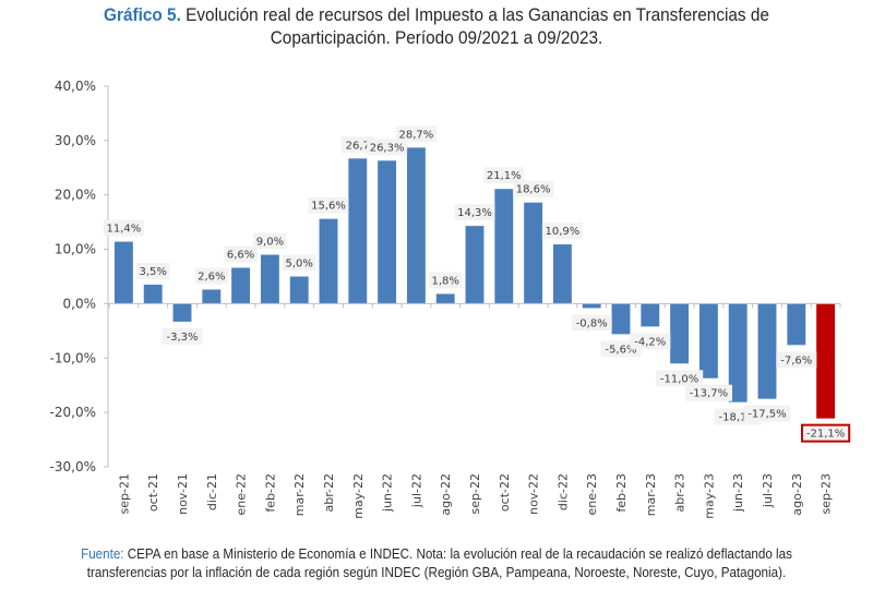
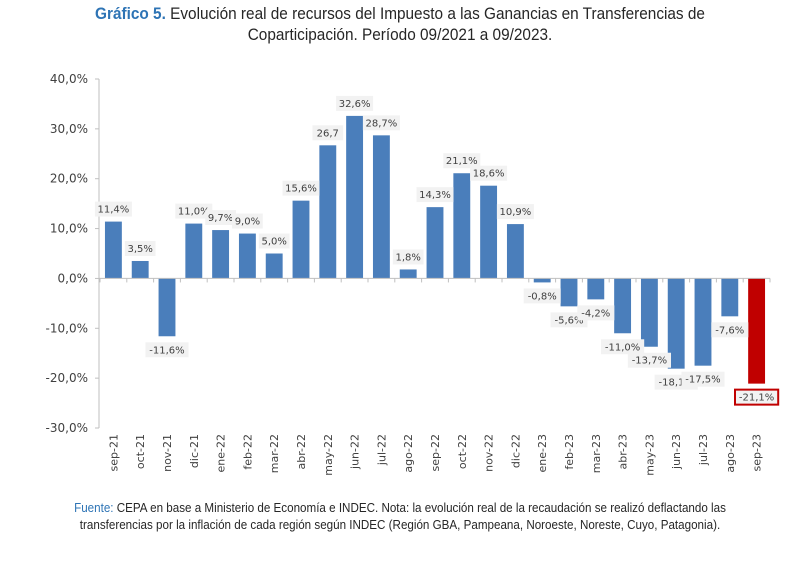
nov-21: -3,3% -> -11,6%
dic-21: 2,6% -> 11,0%
ene-22: 6,6% -> 9,7%
jun-22: 26,3% -> 32,6%
